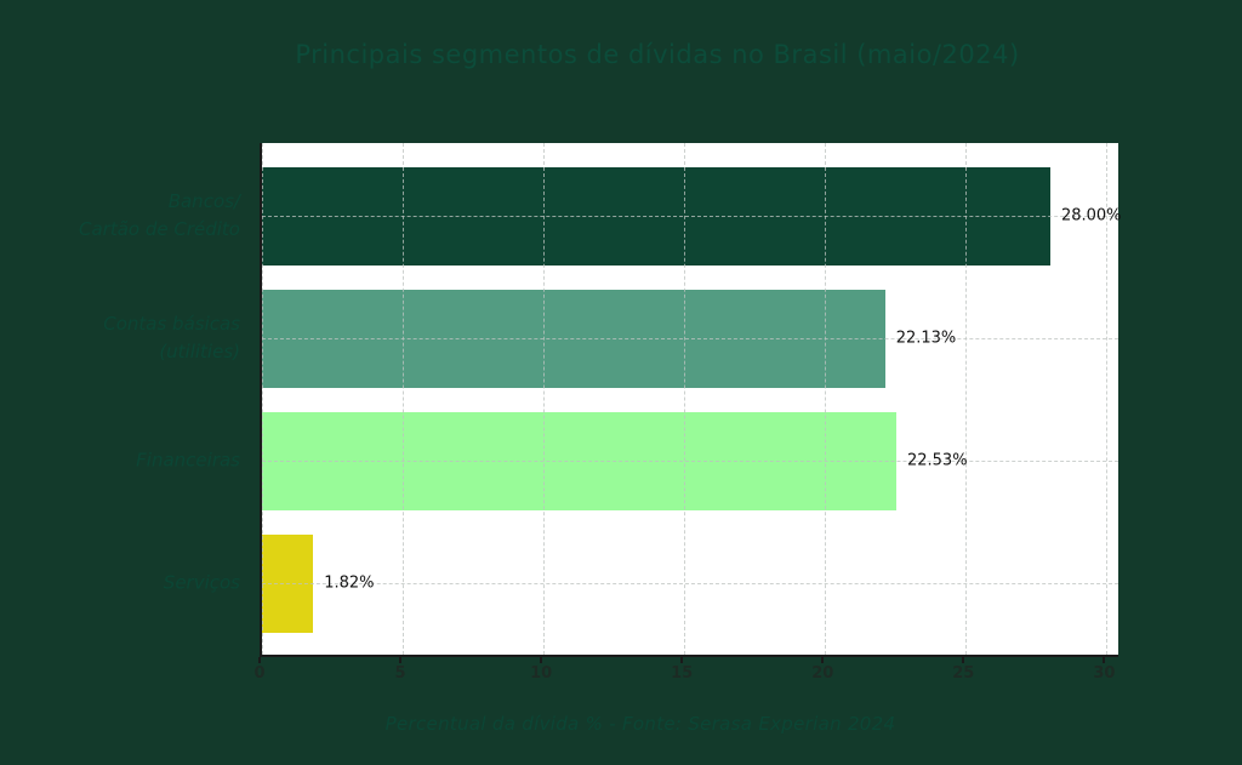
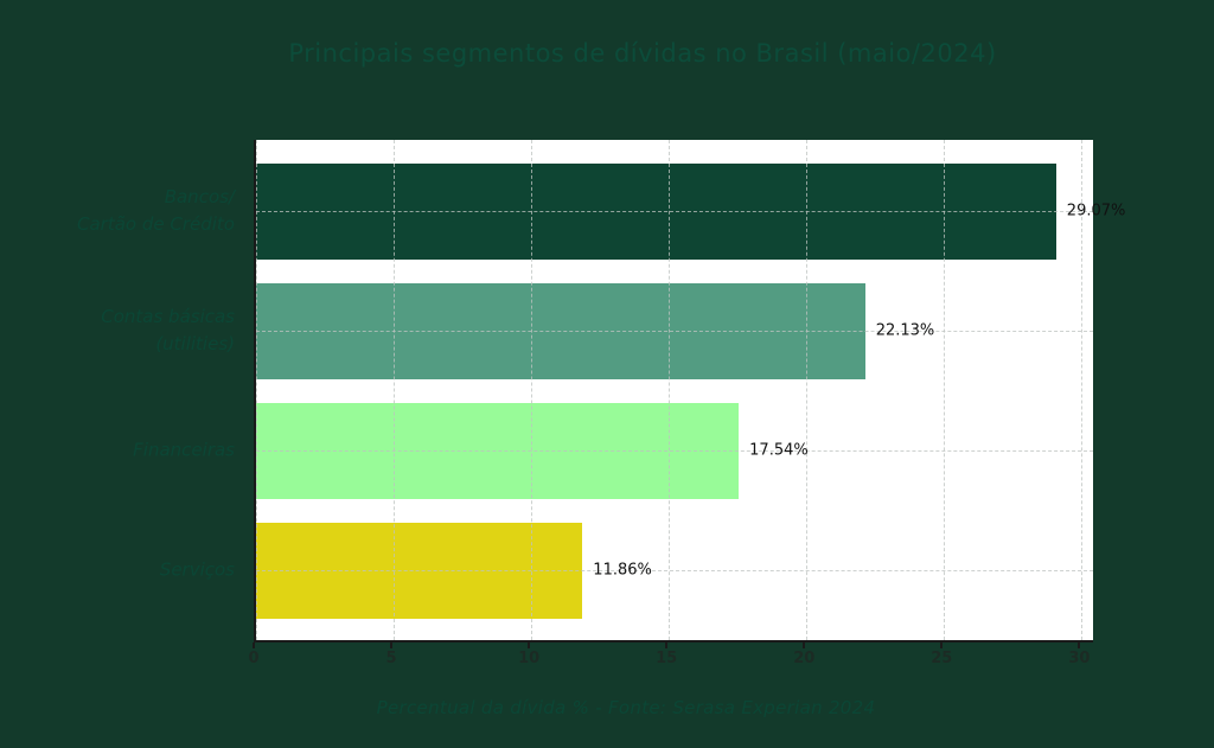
Bancos/ Cartão de Crédito: 28.00% -> 29.07%
Financeiras: 22.53% -> 17.54%
Serviços: 1.82% -> 11.86%
